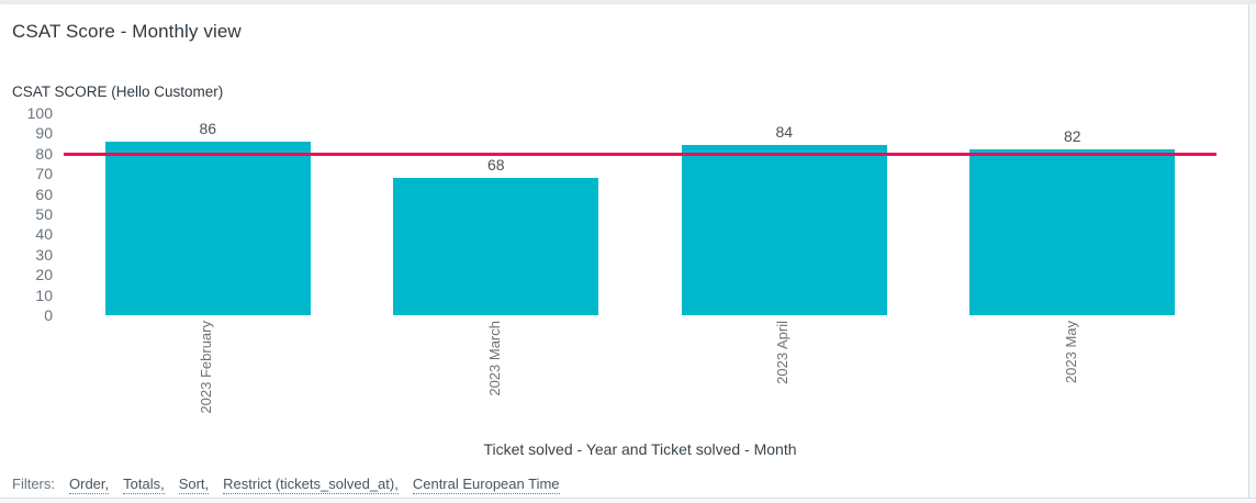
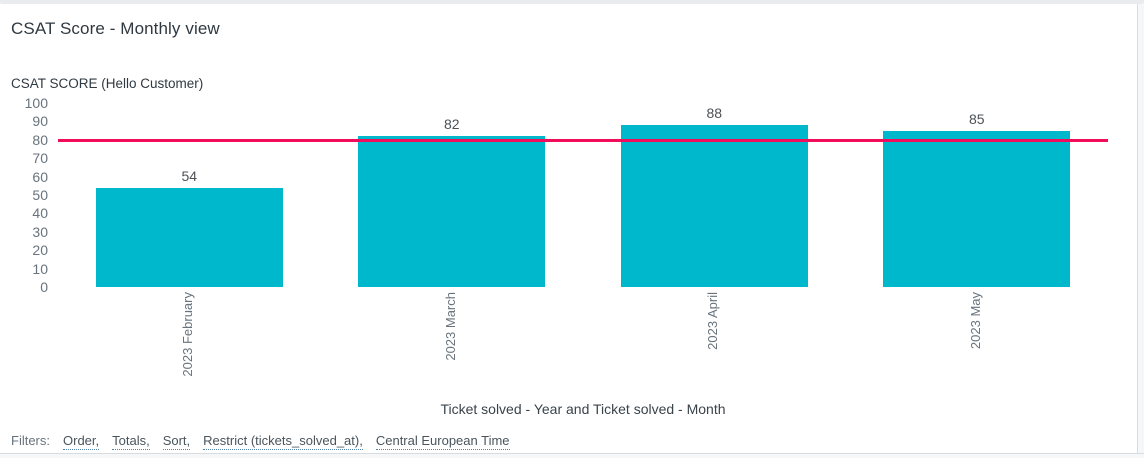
2023 February: 86 -> 54
2023 March: 68 -> 82
2023 April: 84 -> 88
2023 May: 82 -> 85
